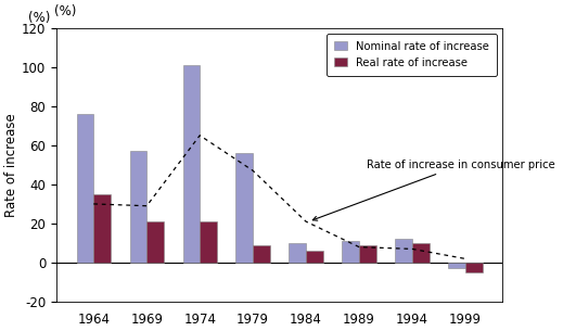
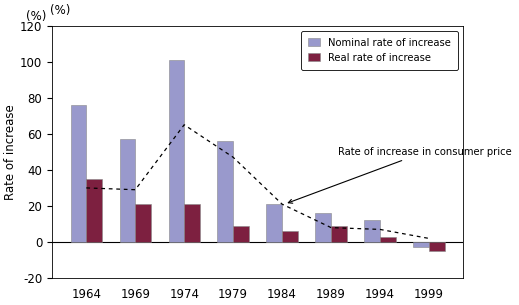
Nominal rate of increase/1984: 10 -> 21
Nominal rate of increase/1989: 11 -> 16
Real rate of increase/1994: 10 -> 3
